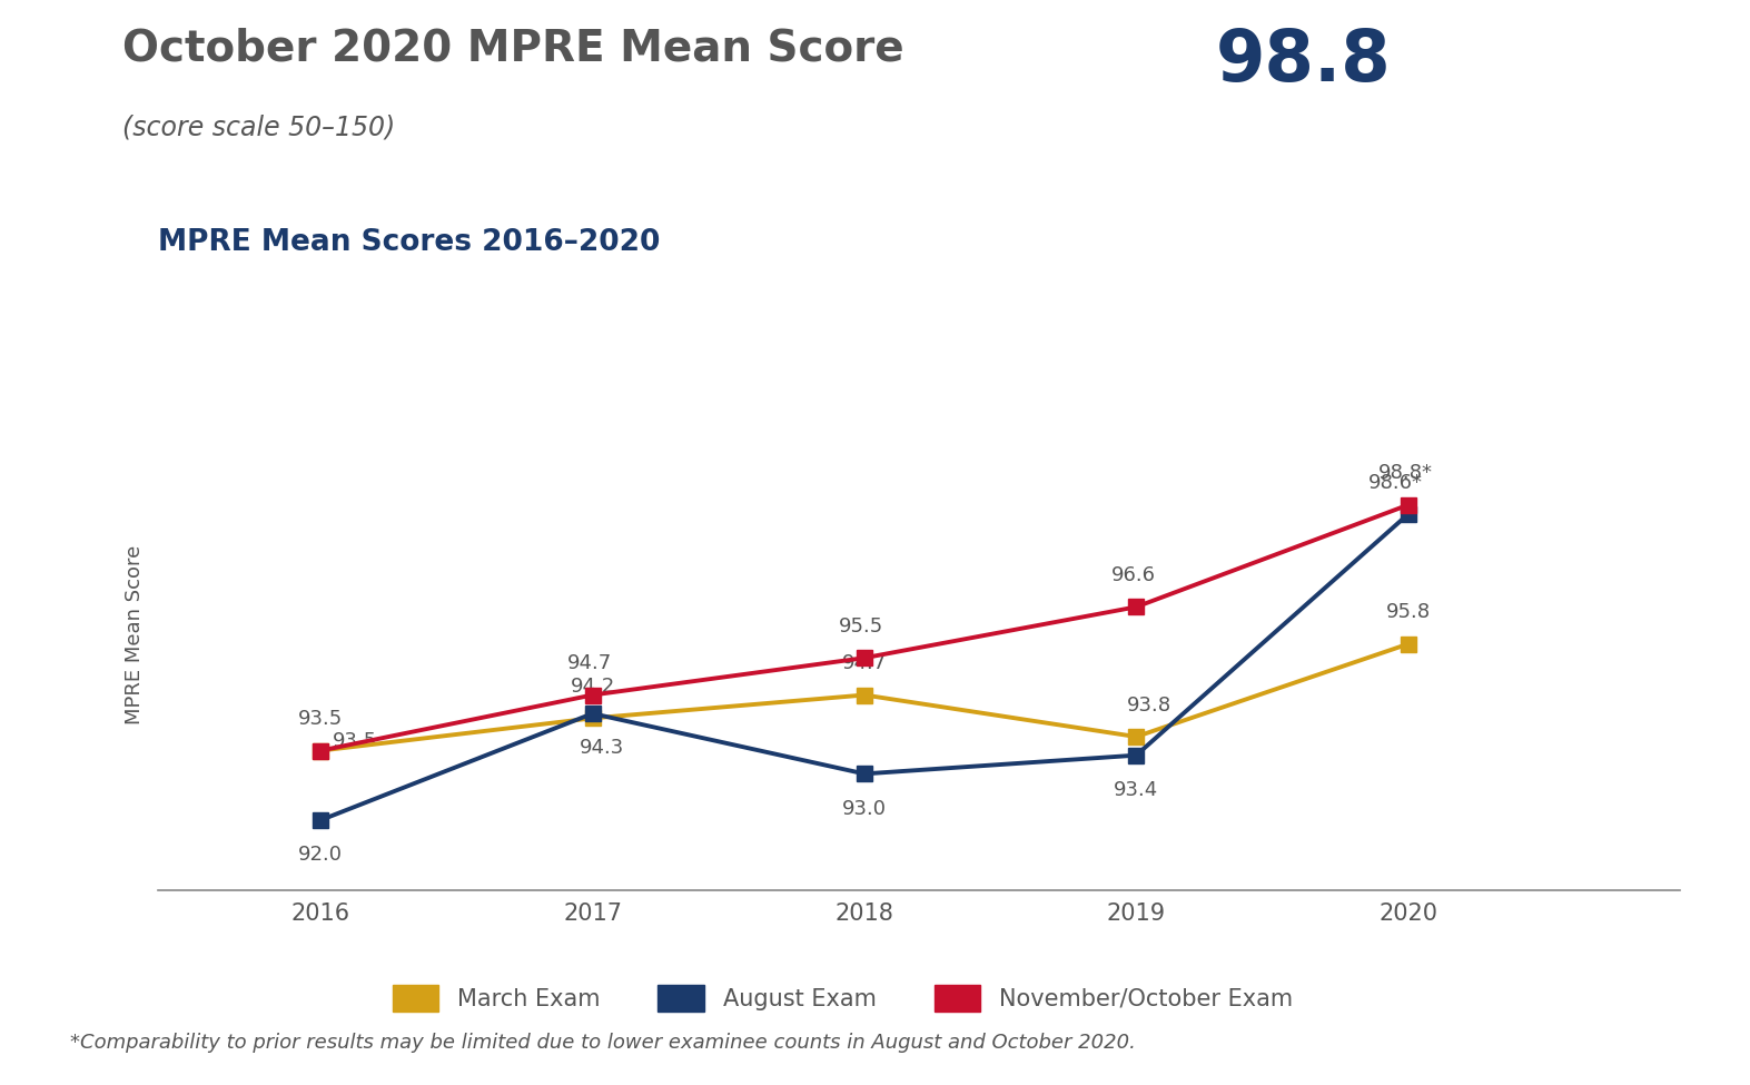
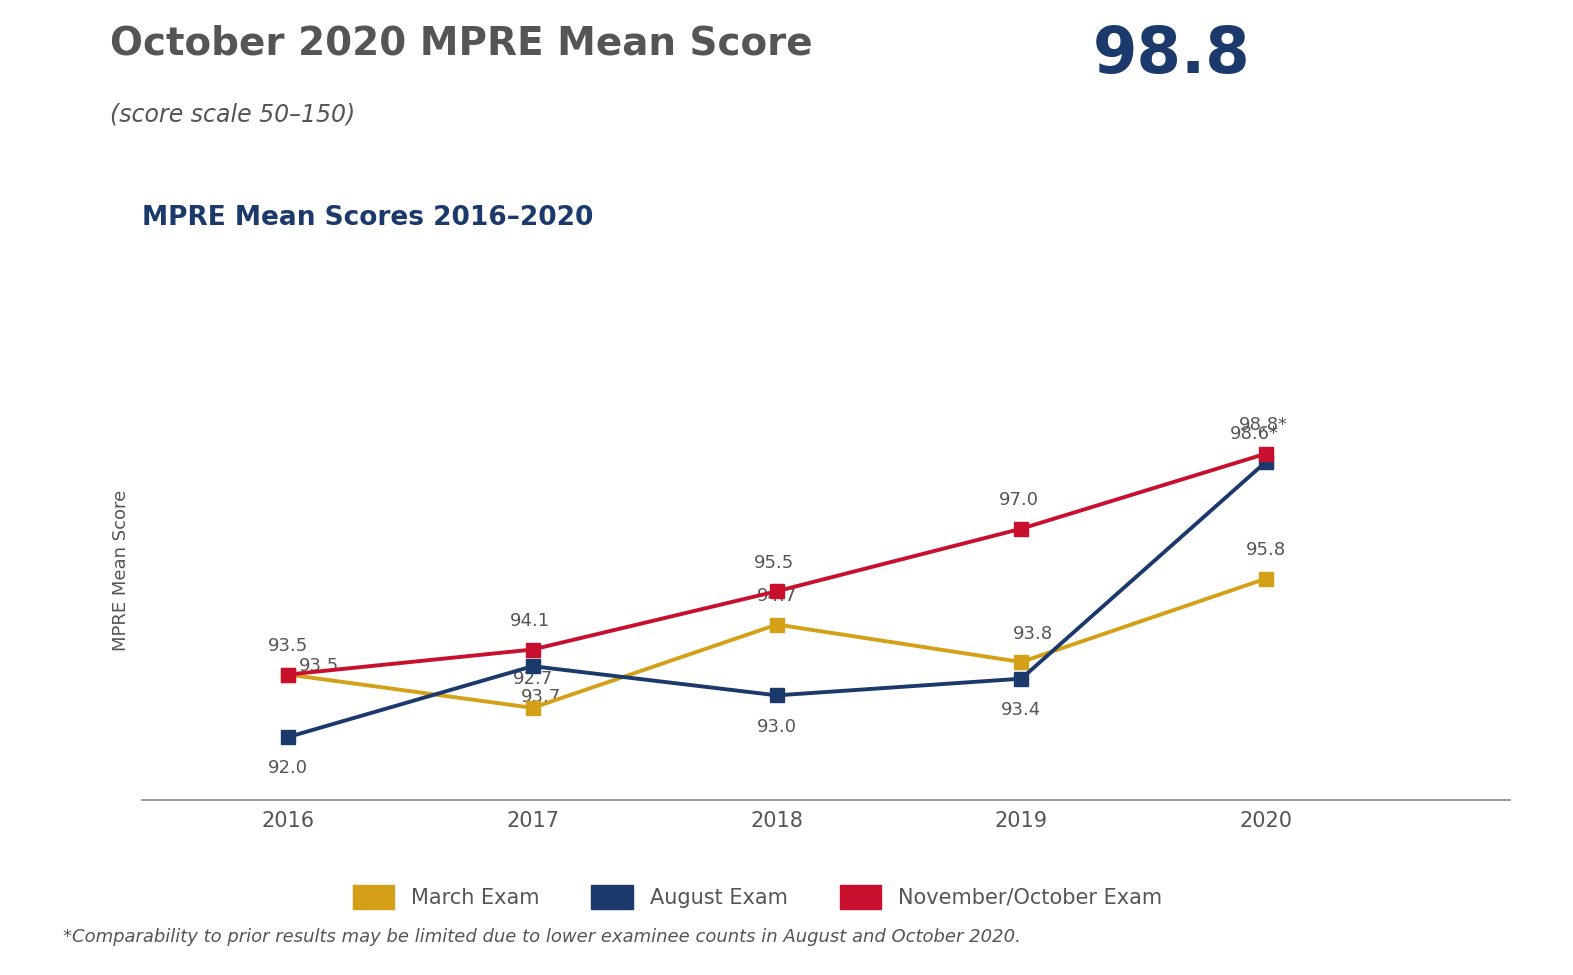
March Exam/2017: 94.2 -> 92.7
August Exam/2017: 94.3 -> 93.7
November/October Exam/2017: 94.7 -> 94.1
November/October Exam/2019: 96.6 -> 97.0
